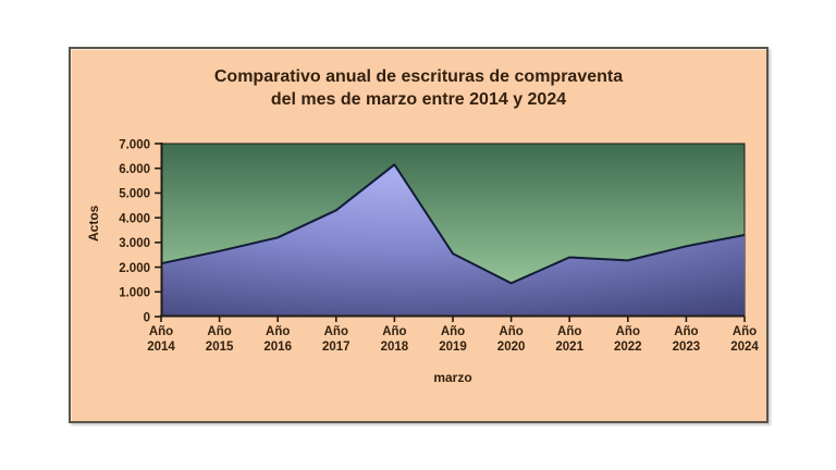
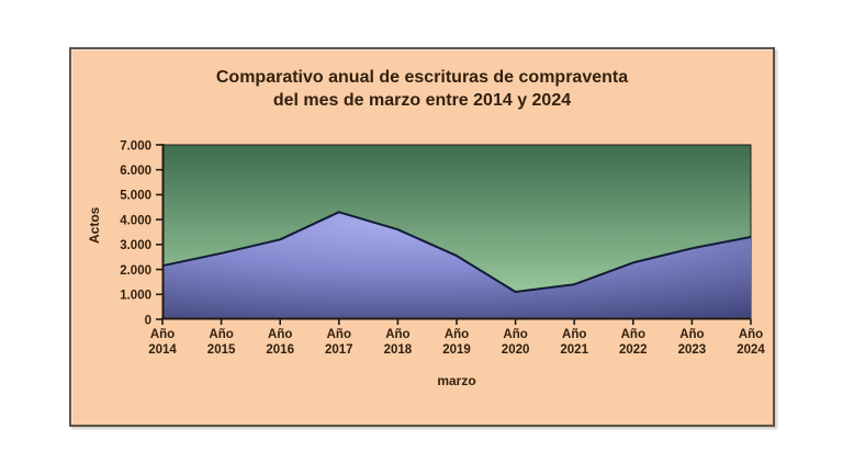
Año 2018: 6200 -> 3600
Año 2020: 1400 -> 1100
Año 2021: 2400 -> 1400
